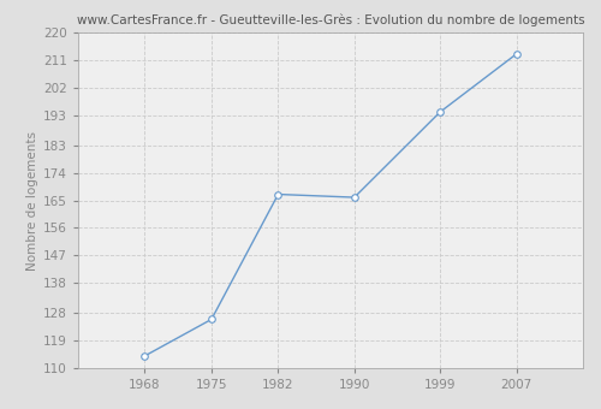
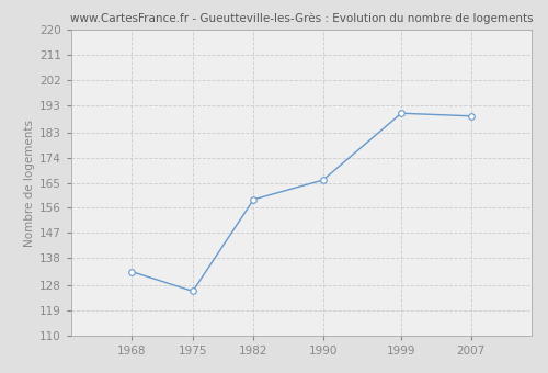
1968: 114 -> 133
1982: 167 -> 159
1999: 194 -> 190
2007: 213 -> 189
